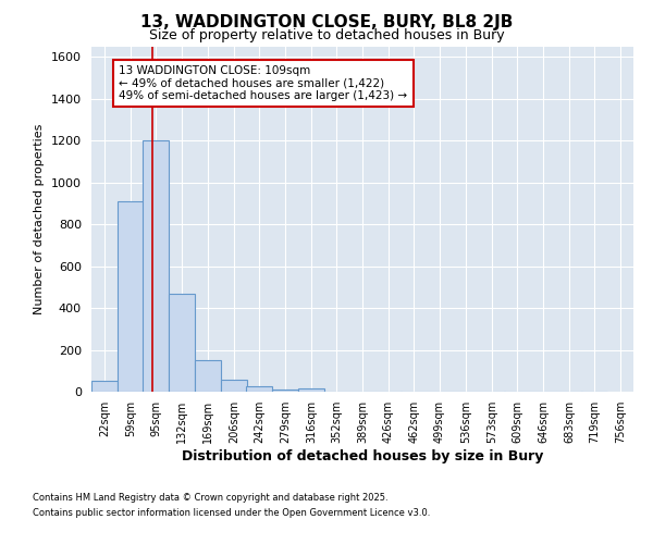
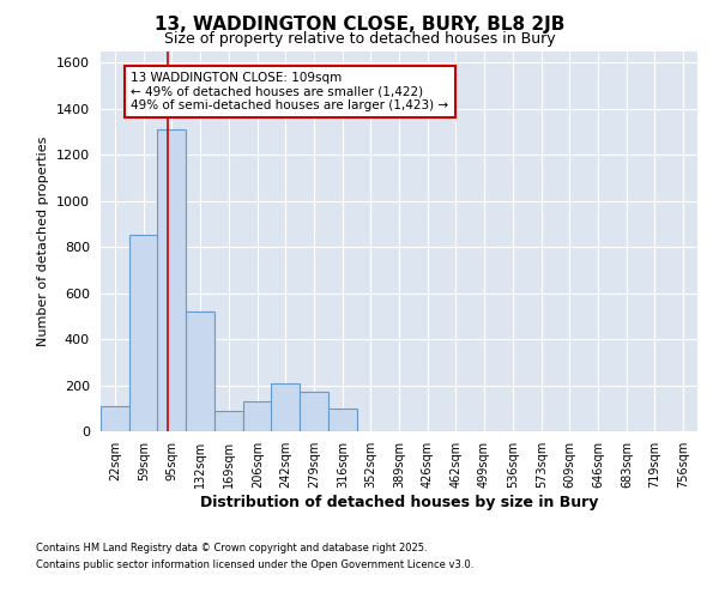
22sqm: 50 -> 110
59sqm: 910 -> 850
95sqm: 1200 -> 1310
132sqm: 470 -> 520
169sqm: 150 -> 90
206sqm: 60 -> 130
242sqm: 20 -> 210
279sqm: 10 -> 170
316sqm: 20 -> 100
